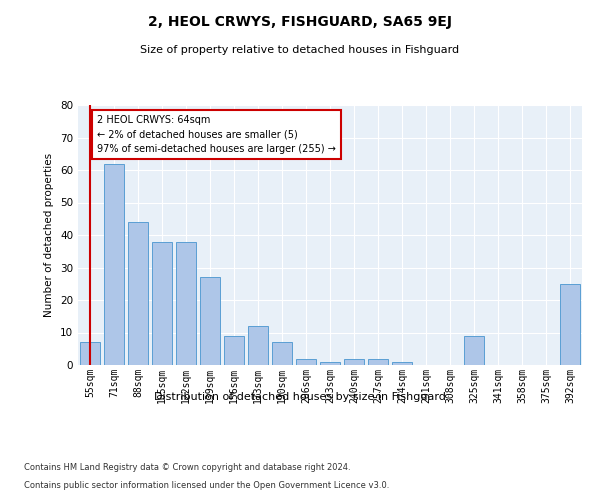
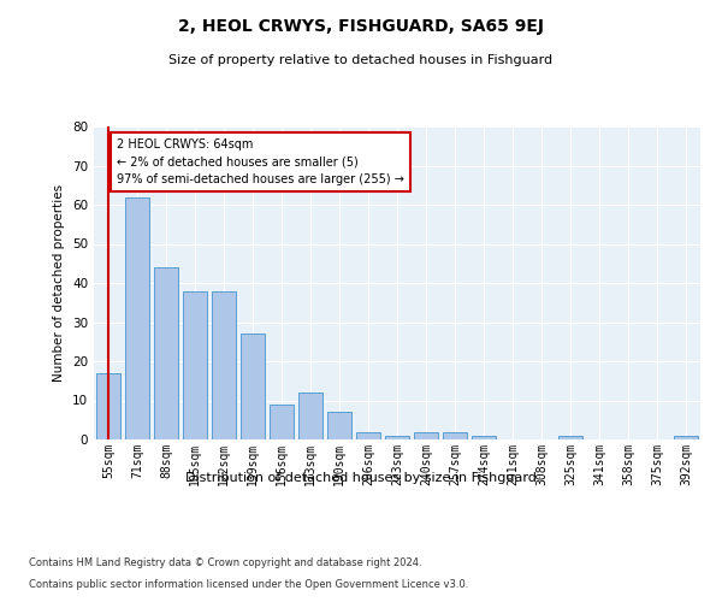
55sqm: 7 -> 17
325sqm: 9 -> 1
392sqm: 25 -> 1
